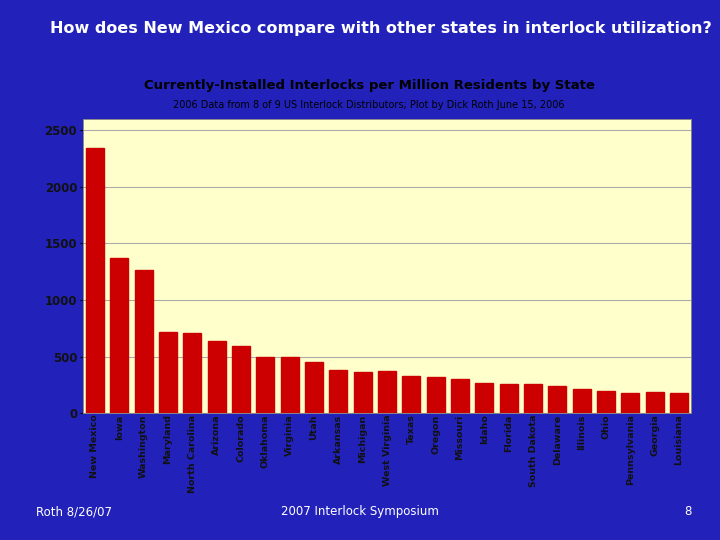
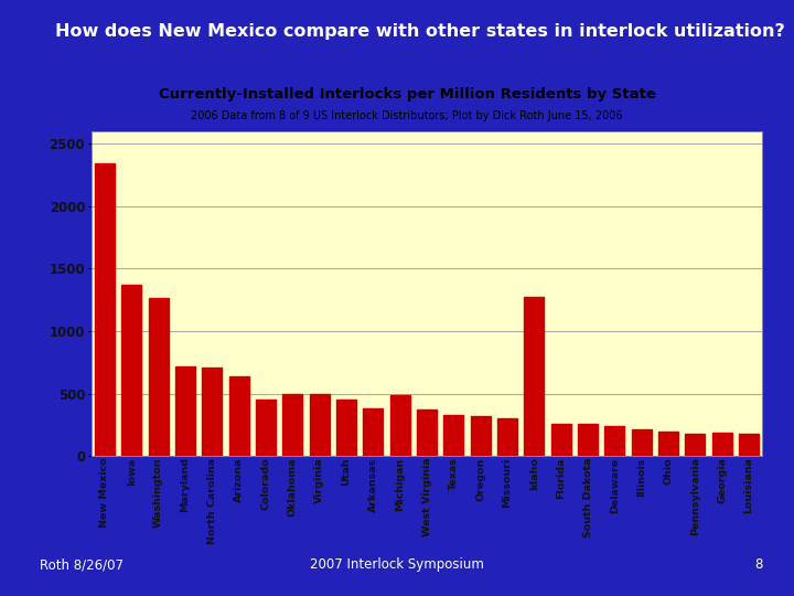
Colorado: 590 -> 450
Michigan: 360 -> 490
Idaho: 260 -> 1270
